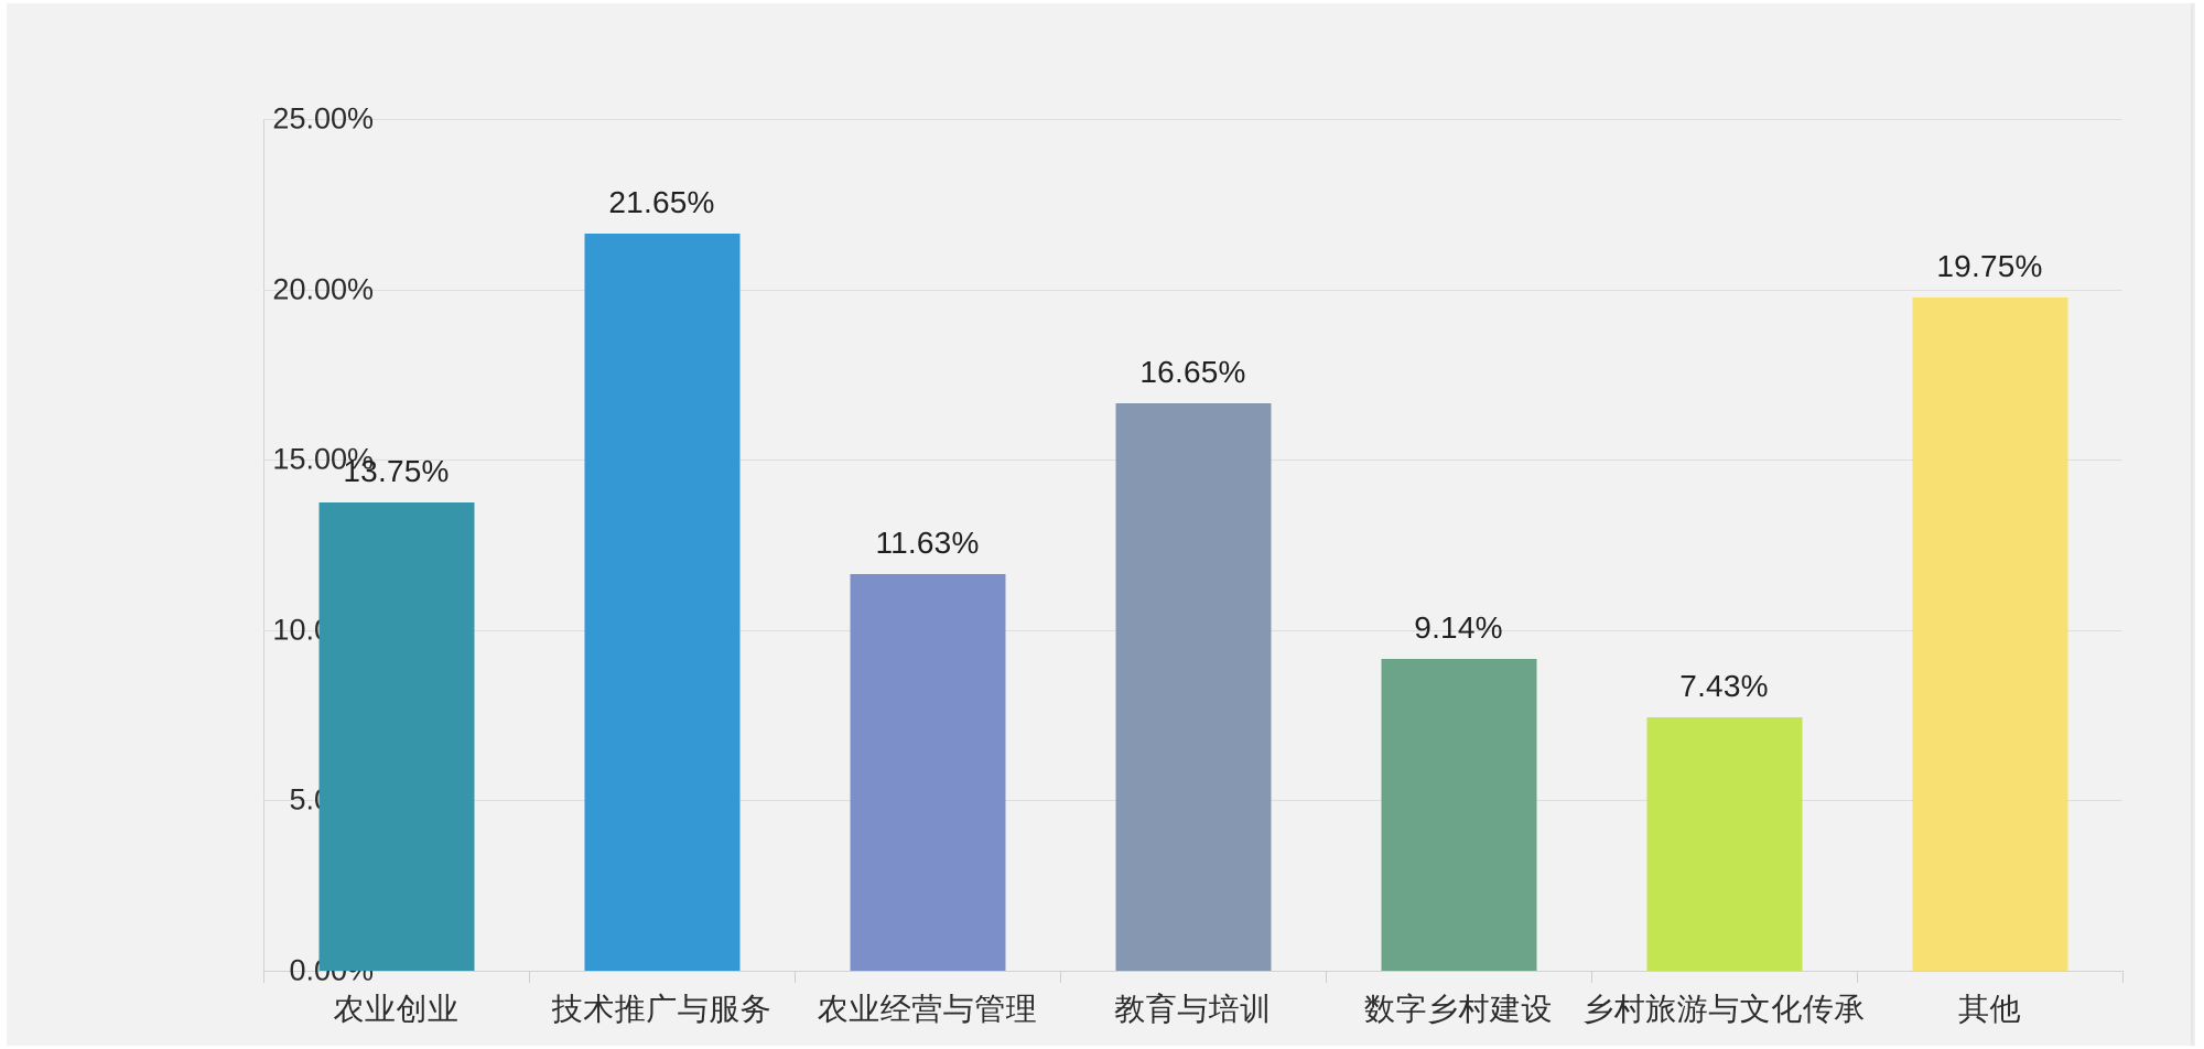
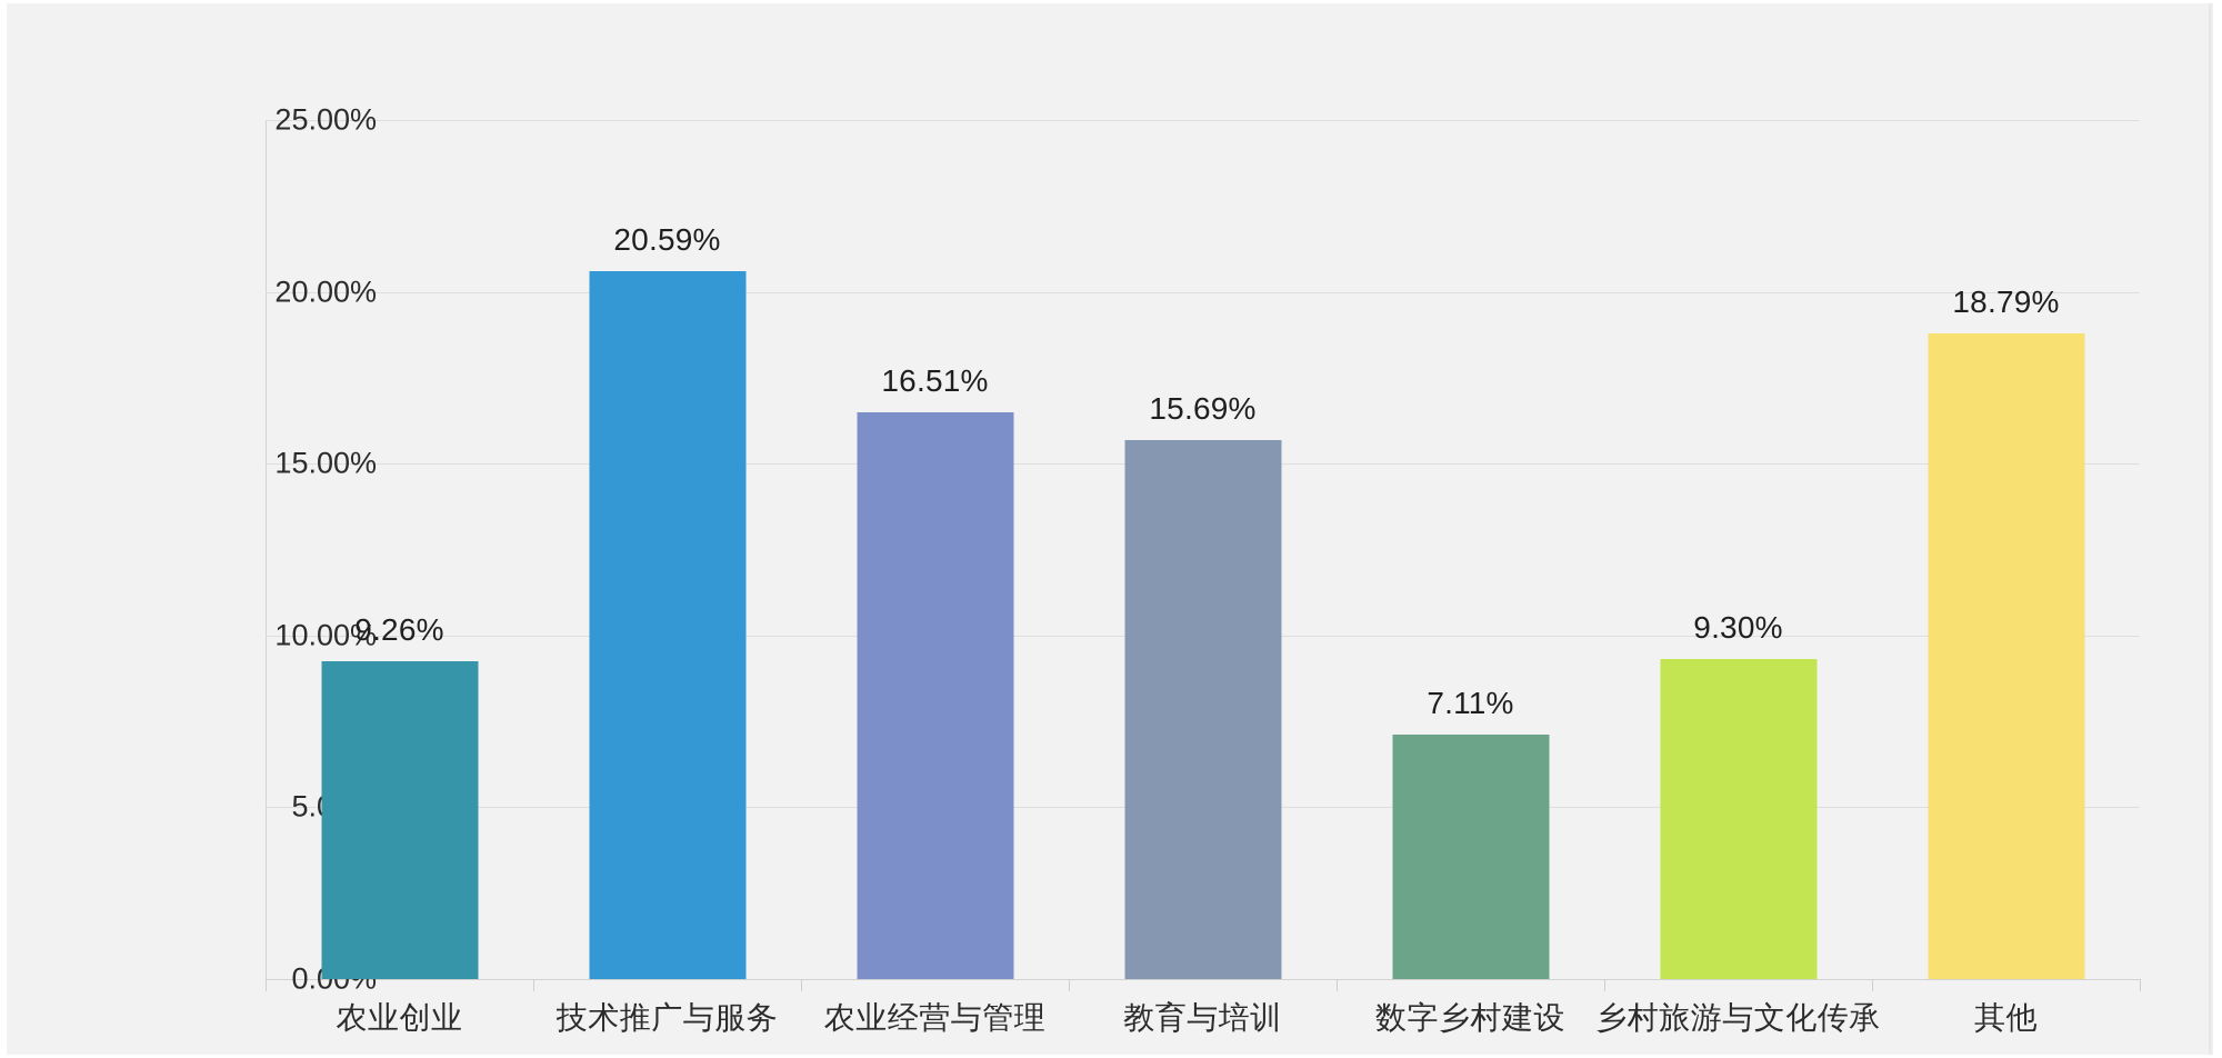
农业创业: 13.75% -> 9.26%
技术推广与服务: 21.65% -> 20.59%
农业经营与管理: 11.63% -> 16.51%
教育与培训: 16.65% -> 15.69%
数字乡村建设: 9.14% -> 7.11%
乡村旅游与文化传承: 7.43% -> 9.30%
其他: 19.75% -> 18.79%
